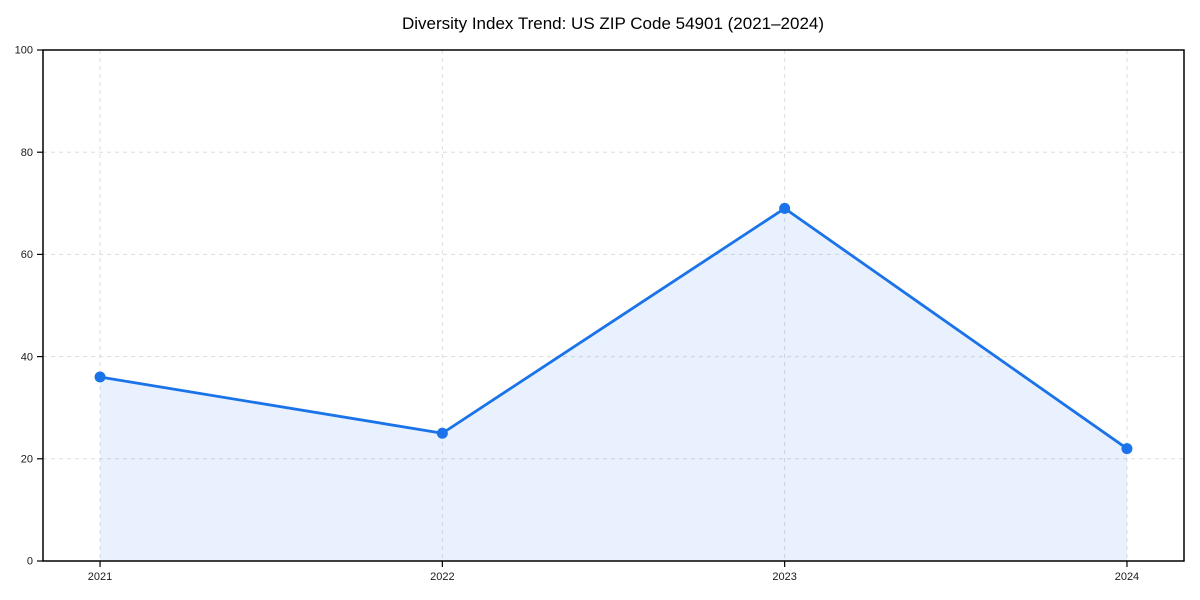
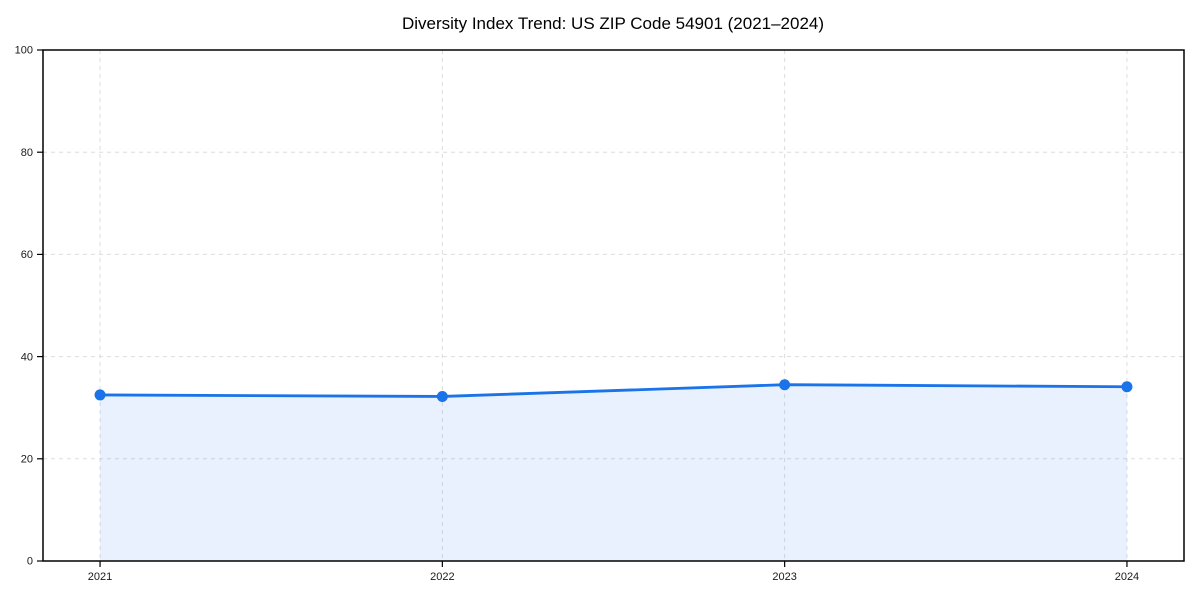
2021: 36 -> 32
2022: 25 -> 32
2023: 69 -> 34
2024: 22 -> 34
